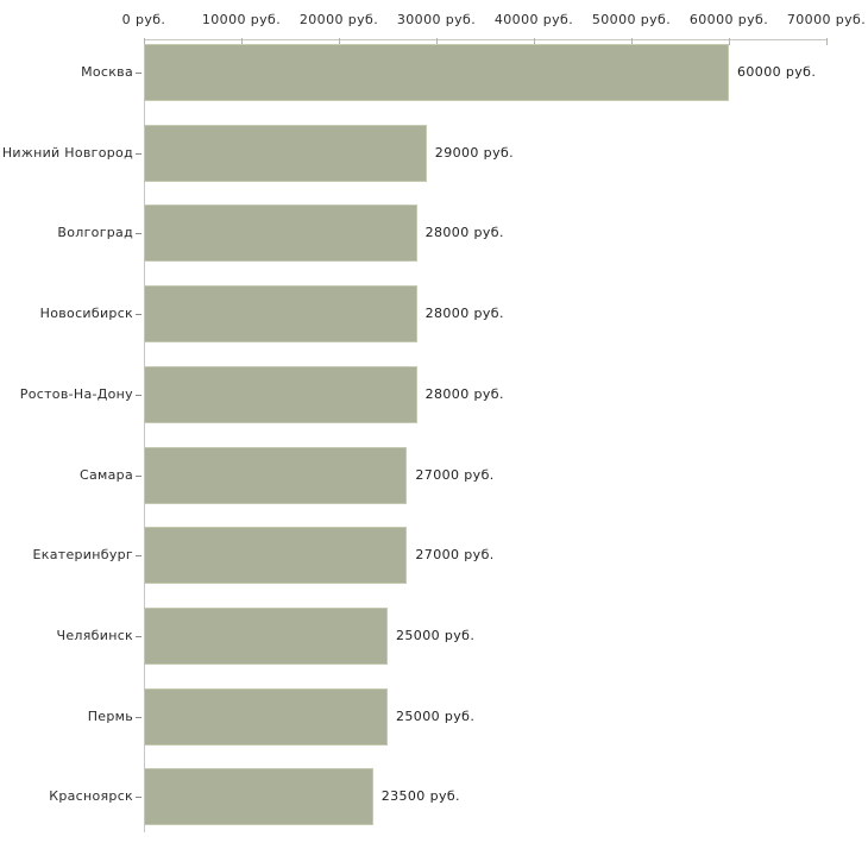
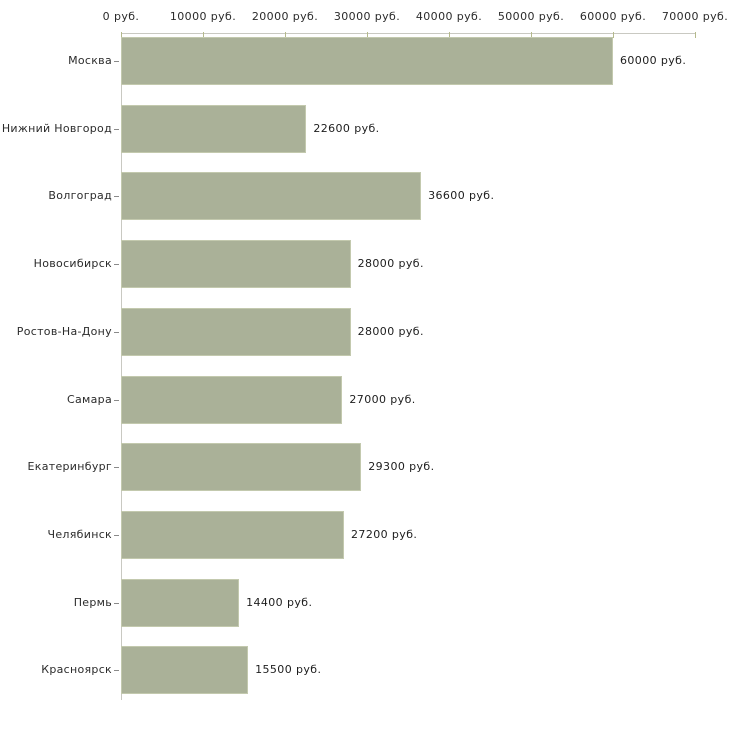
Нижний Новгород: 29000 -> 22600
Волгоград: 28000 -> 36600
Екатеринбург: 27000 -> 29300
Челябинск: 25000 -> 27200
Пермь: 25000 -> 14400
Красноярск: 23500 -> 15500
